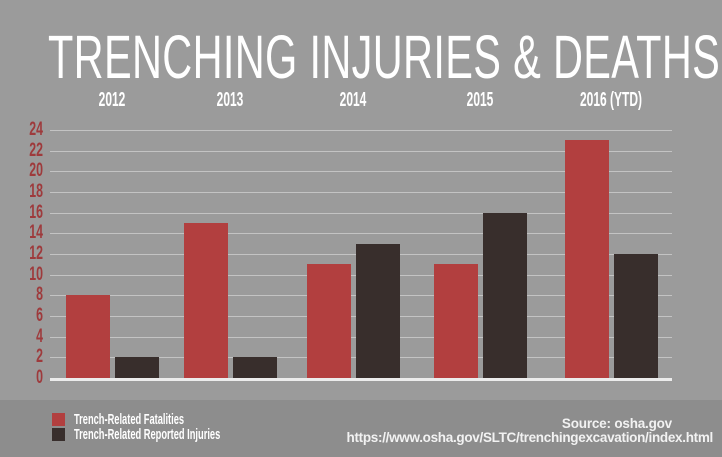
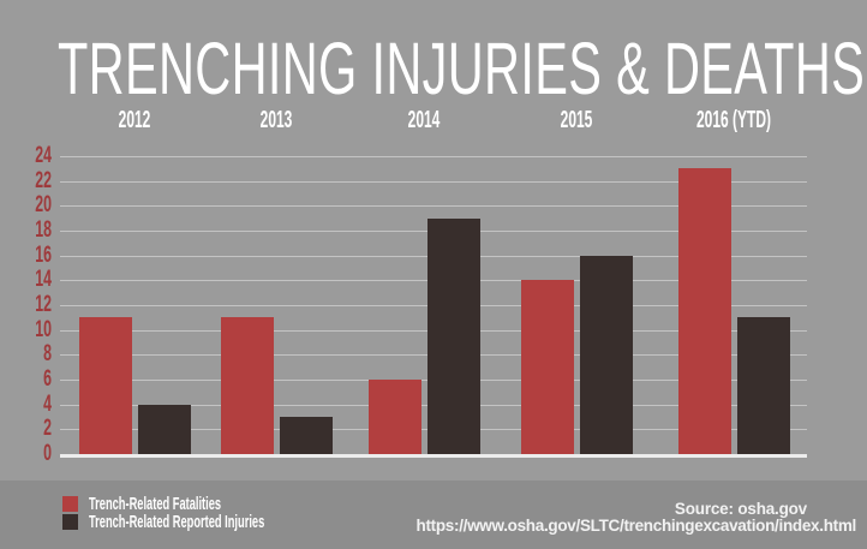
Trench-Related Fatalities/2012: 8 -> 11
Trench-Related Reported Injuries/2012: 2 -> 4
Trench-Related Fatalities/2013: 15 -> 11
Trench-Related Reported Injuries/2013: 2 -> 3
Trench-Related Fatalities/2014: 11 -> 6
Trench-Related Reported Injuries/2014: 13 -> 19
Trench-Related Fatalities/2015: 11 -> 14
Trench-Related Reported Injuries/2016 (YTD): 12 -> 11
